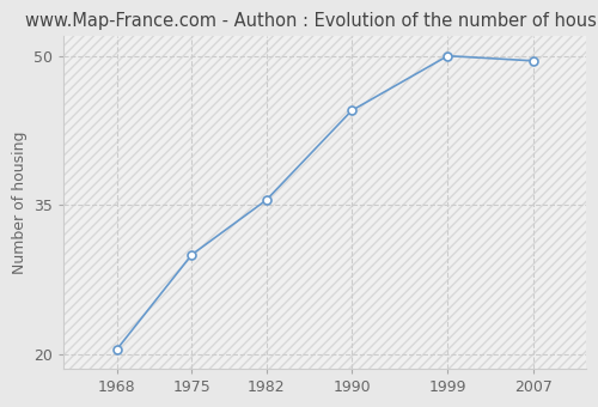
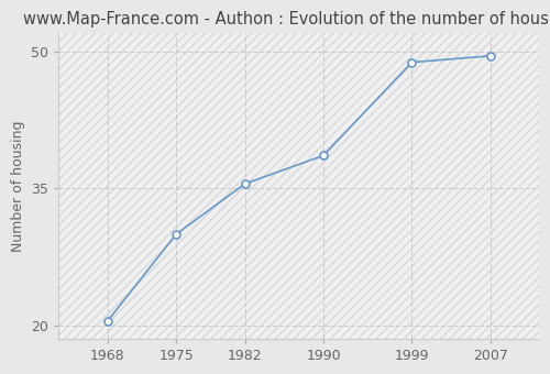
1990: 44.5 -> 38.6
1999: 50.0 -> 48.8
